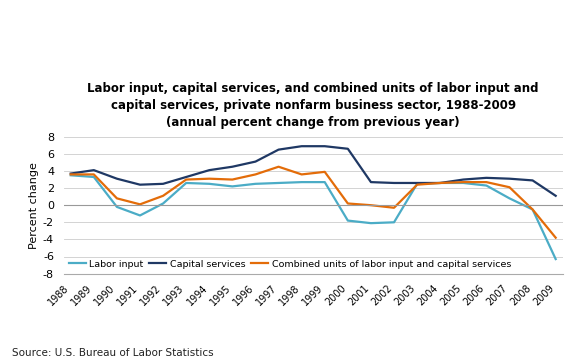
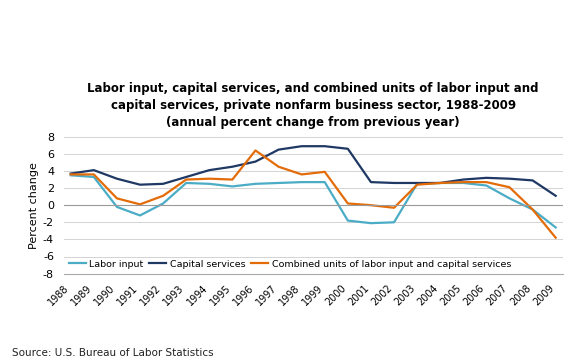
Combined units of labor input and capital services/1996: 3.6 -> 6.4
Labor input/2009: -6.3 -> -2.6
